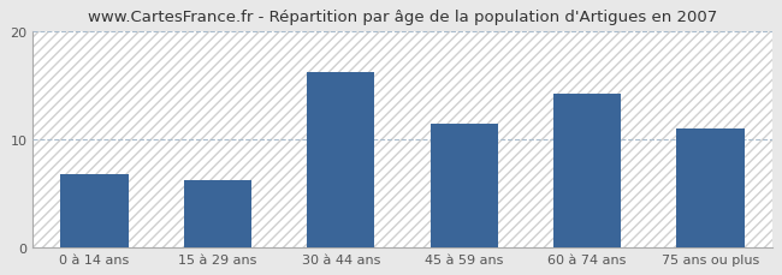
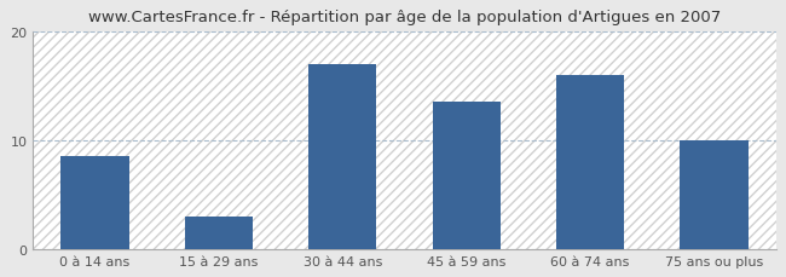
0 à 14 ans: 6.8 -> 8.5
15 à 29 ans: 6.2 -> 3.0
30 à 44 ans: 16.2 -> 17.0
45 à 59 ans: 11.4 -> 13.5
60 à 74 ans: 14.2 -> 16.0
75 ans ou plus: 11.0 -> 10.0
